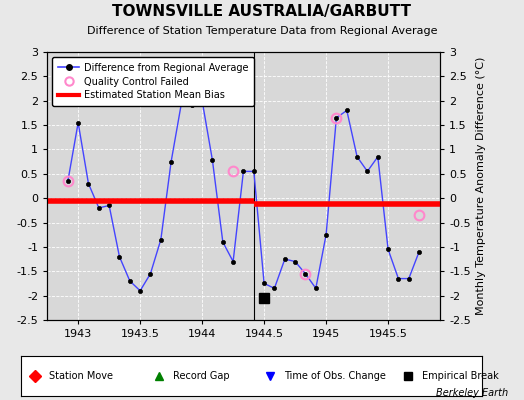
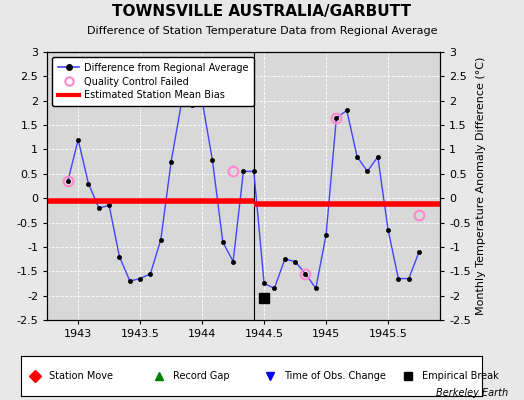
Difference from Regional Average/1943: 1.55 -> 1.20
Difference from Regional Average/1943.5: -1.90 -> -1.65
Difference from Regional Average/1945.5: -1.05 -> -0.65
